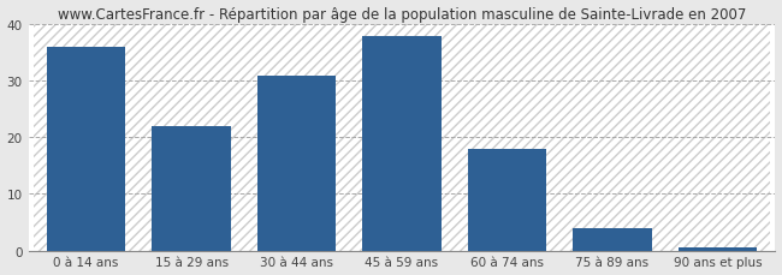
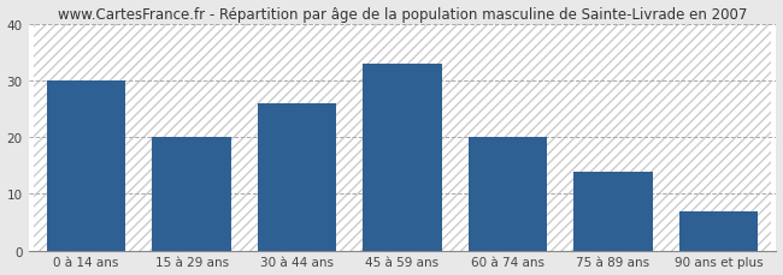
0 à 14 ans: 36.0 -> 30.0
15 à 29 ans: 22.0 -> 20.0
30 à 44 ans: 31.0 -> 26.0
45 à 59 ans: 38.0 -> 33.0
60 à 74 ans: 18.0 -> 20.0
75 à 89 ans: 4.0 -> 14.0
90 ans et plus: 0.5 -> 7.0
